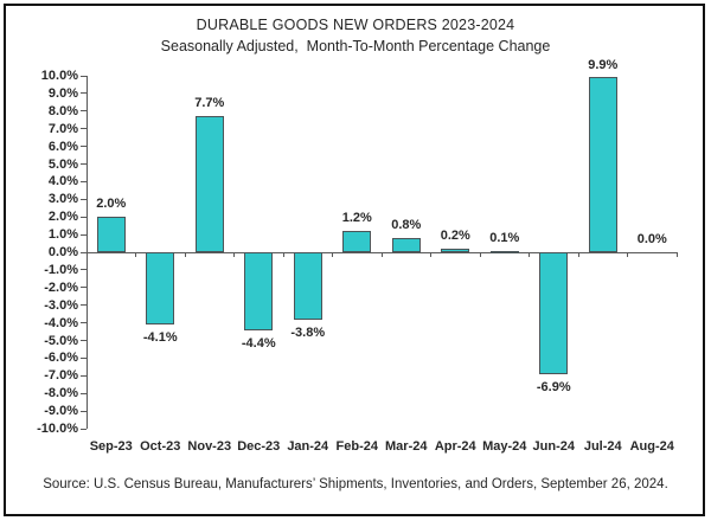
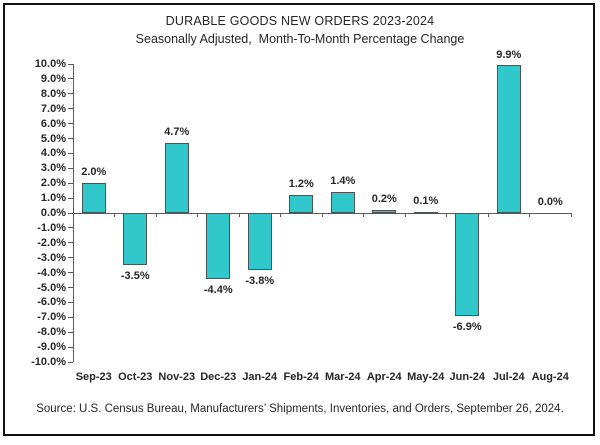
Oct-23: -4.1% -> -3.5%
Nov-23: 7.7% -> 4.7%
Mar-24: 0.8% -> 1.4%
